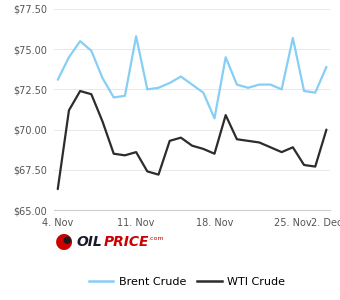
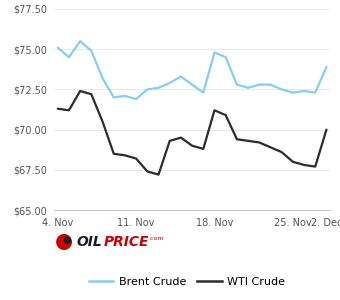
Brent Crude/4. Nov: $73.1 -> $75.1
WTI Crude/4. Nov: $66.3 -> $71.3
Brent Crude/11. Nov: $75.8 -> $71.9
WTI Crude/11. Nov: $68.6 -> $68.2
Brent Crude/18. Nov: $70.7 -> $74.8
WTI Crude/18. Nov: $68.5 -> $71.2
Brent Crude/25. Nov: $75.7 -> $72.3
WTI Crude/25. Nov: $68.9 -> $68.0
